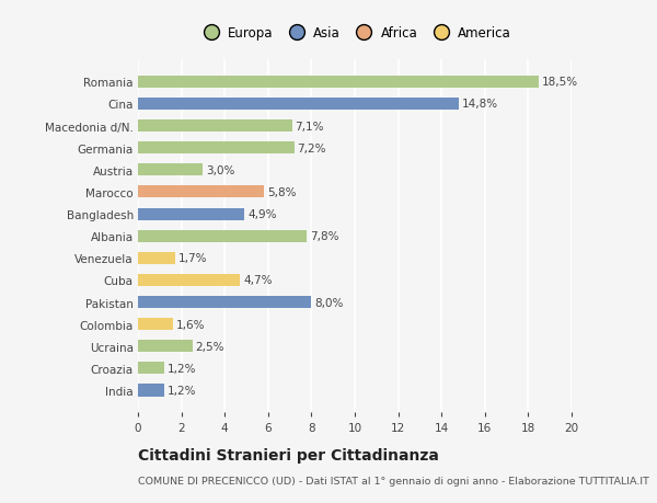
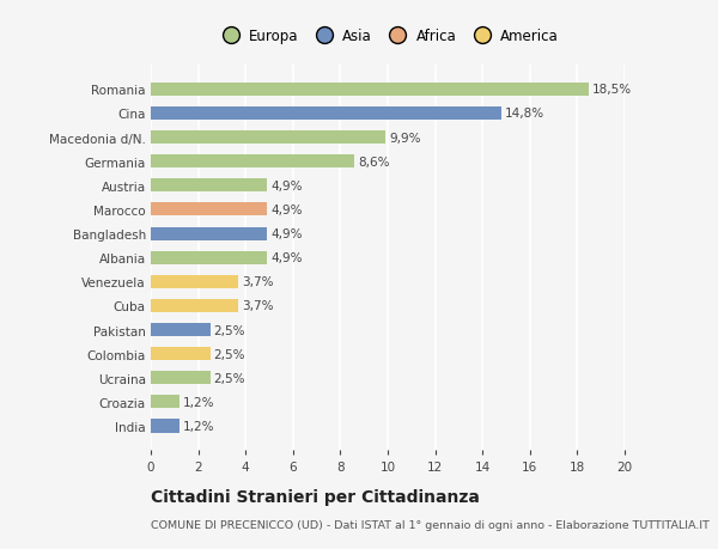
Macedonia d/N.: 7,1% -> 9,9%
Germania: 7,2% -> 8,6%
Austria: 3,0% -> 4,9%
Marocco: 5,8% -> 4,9%
Albania: 7,8% -> 4,9%
Venezuela: 1,7% -> 3,7%
Cuba: 4,7% -> 3,7%
Pakistan: 8,0% -> 2,5%
Colombia: 1,6% -> 2,5%
